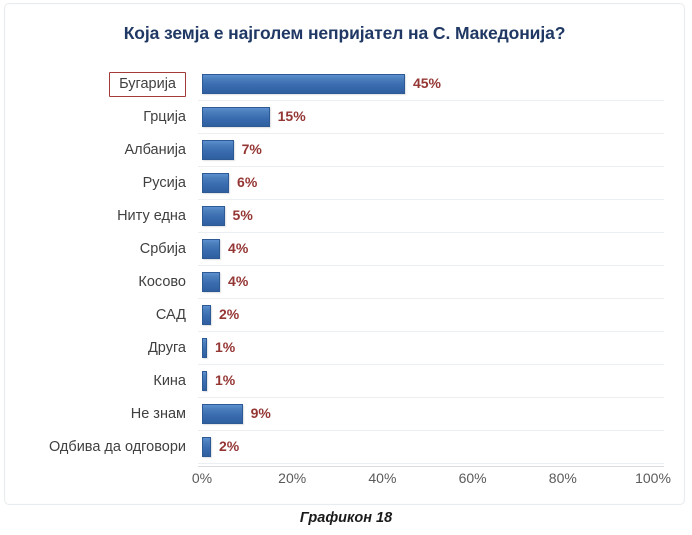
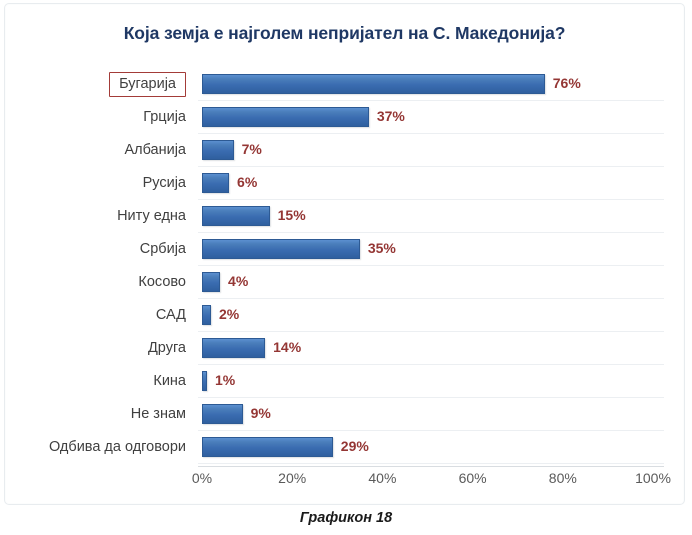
Бугарија: 45% -> 76%
Грција: 15% -> 37%
Ниту една: 5% -> 15%
Србија: 4% -> 35%
Друга: 1% -> 14%
Одбива да одговори: 2% -> 29%
